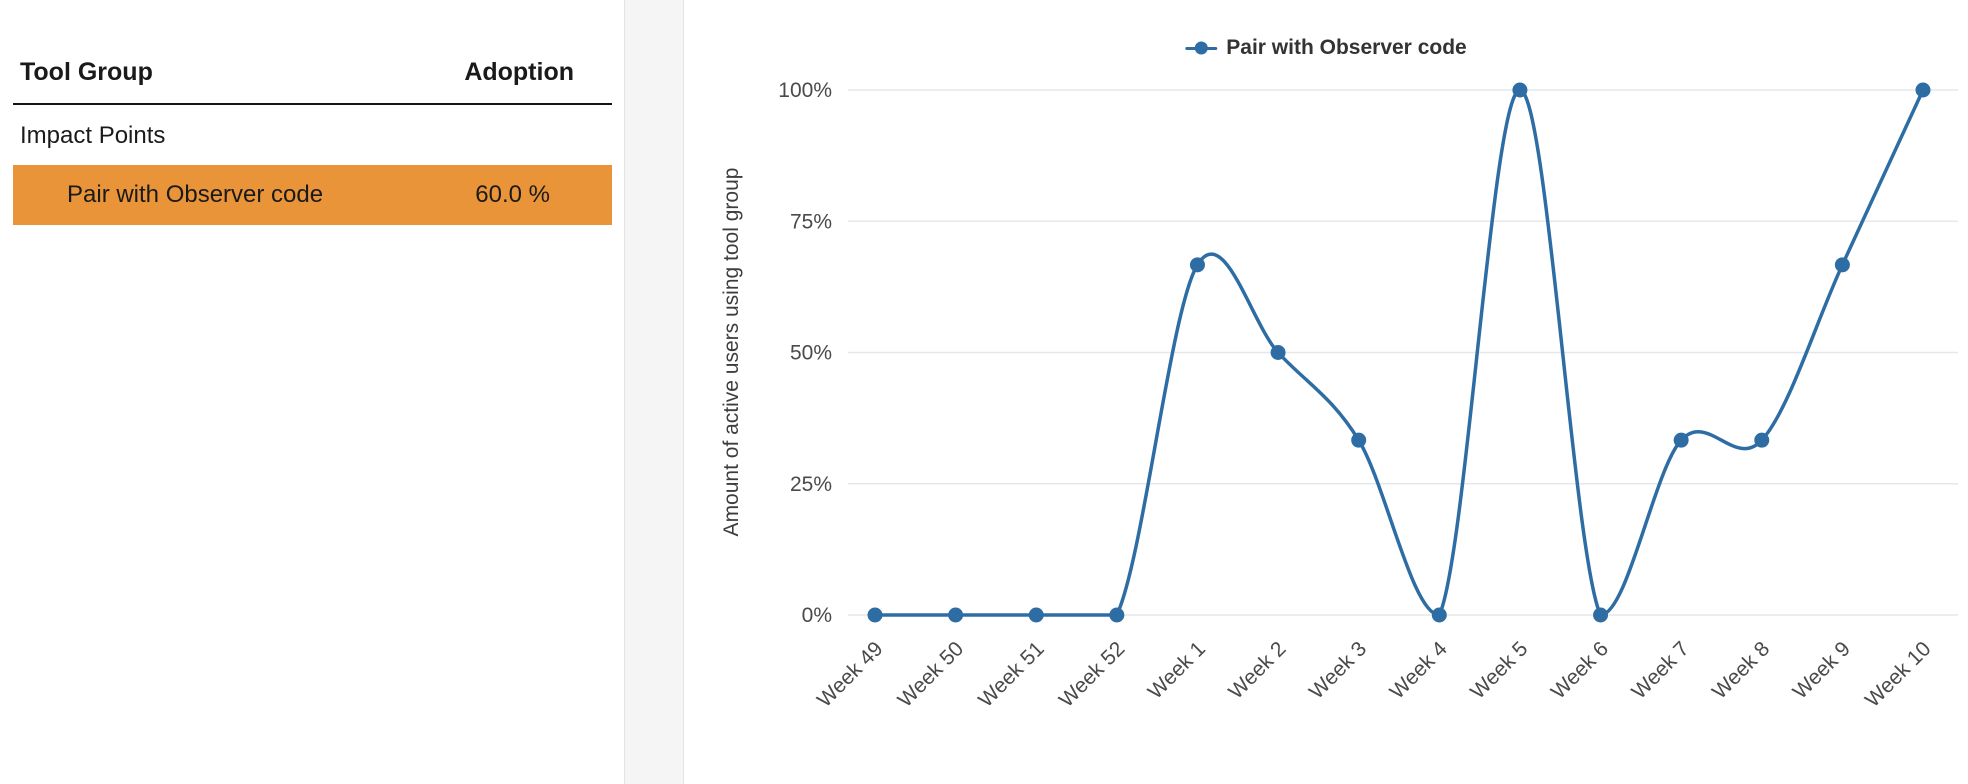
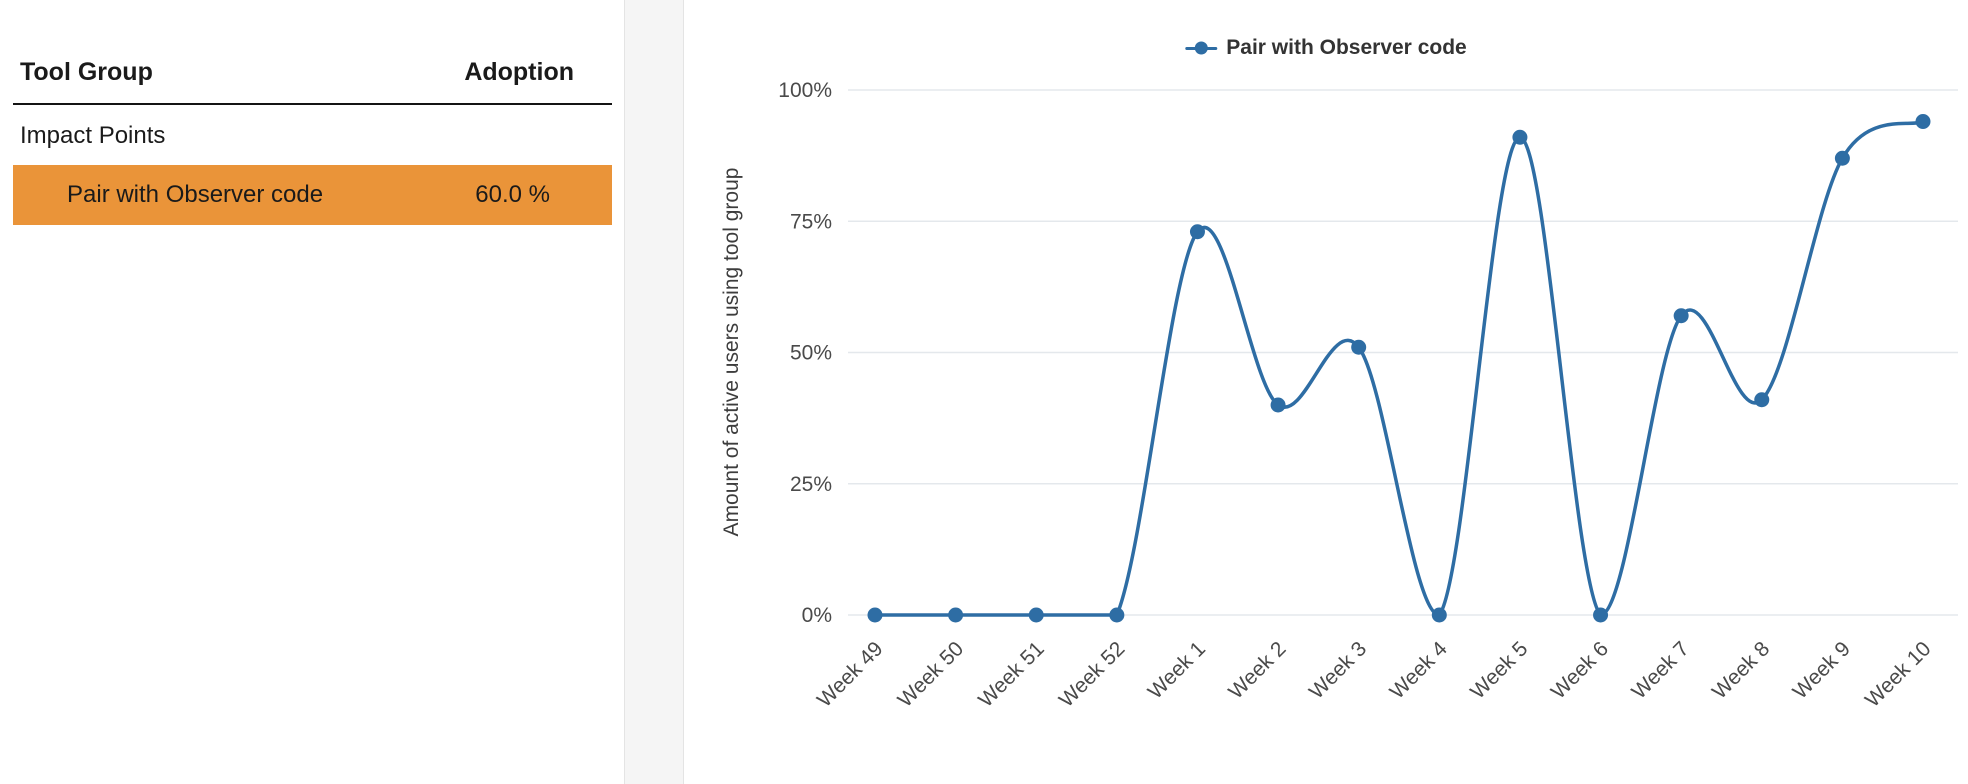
Week 1: 67% -> 73%
Week 2: 50% -> 40%
Week 3: 33% -> 51%
Week 5: 100% -> 91%
Week 7: 33% -> 57%
Week 8: 33% -> 41%
Week 9: 67% -> 87%
Week 10: 100% -> 94%
